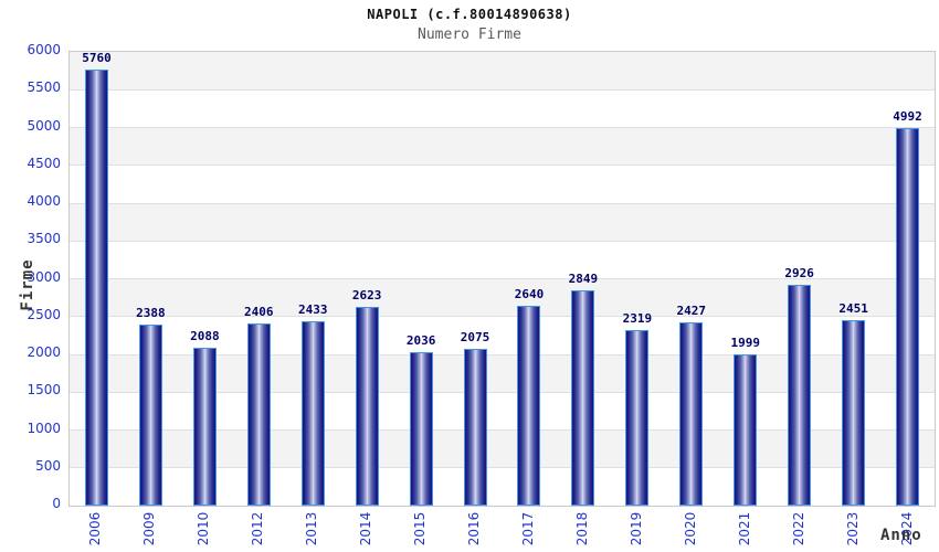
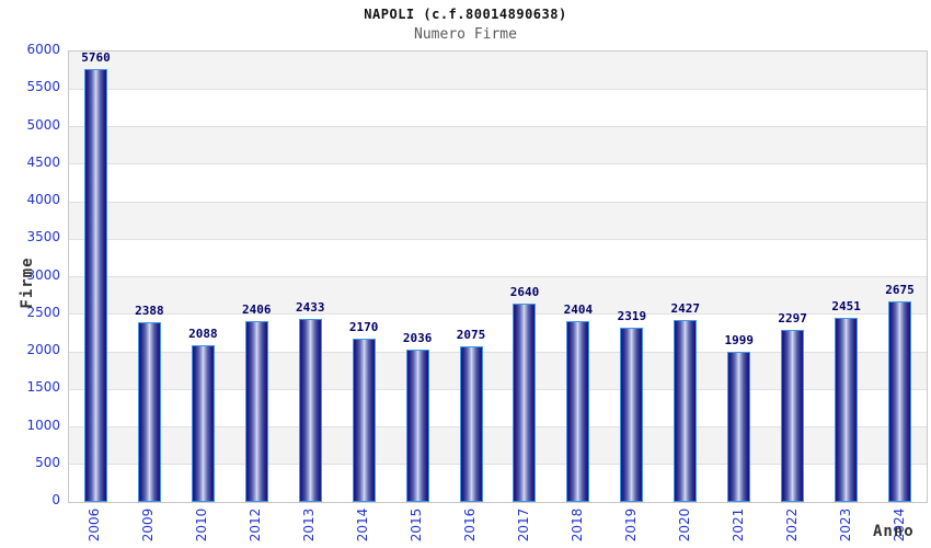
2014: 2623 -> 2170
2018: 2849 -> 2404
2022: 2926 -> 2297
2024: 4992 -> 2675
